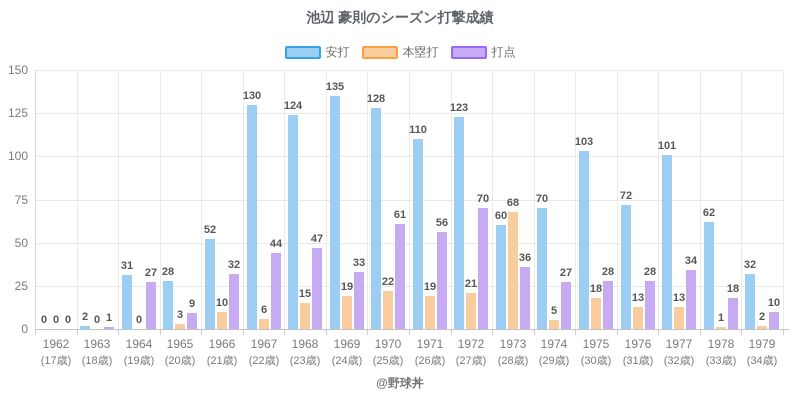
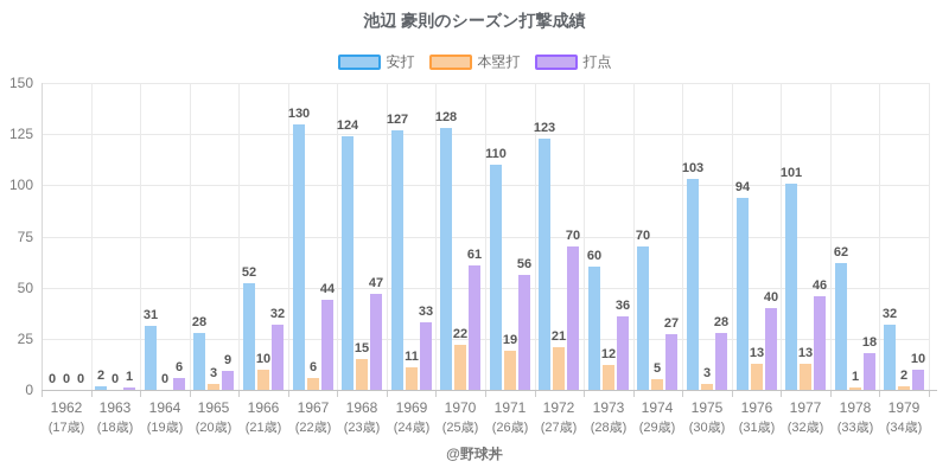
打点/1964: 27 -> 6
安打/1969: 135 -> 127
本塁打/1969: 19 -> 11
本塁打/1973: 68 -> 12
本塁打/1975: 18 -> 3
安打/1976: 72 -> 94
打点/1976: 28 -> 40
打点/1977: 34 -> 46
